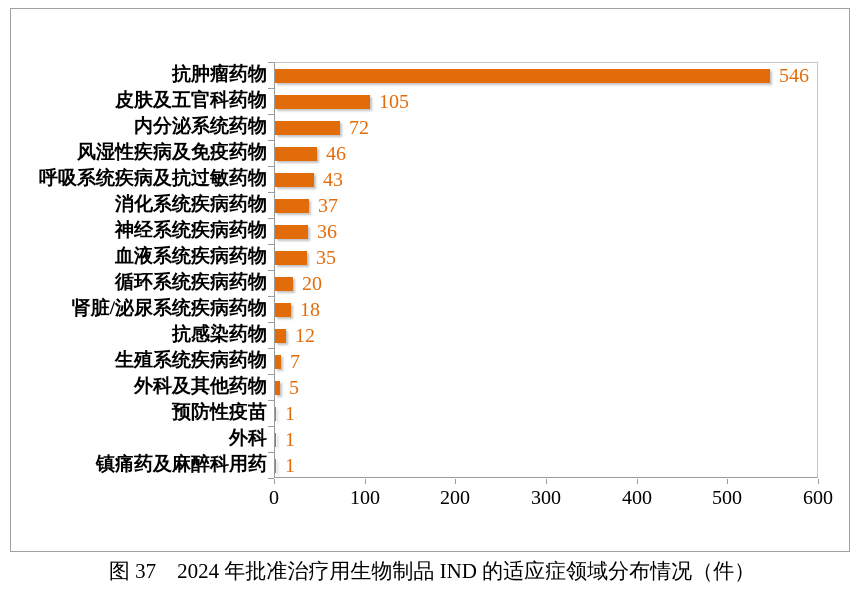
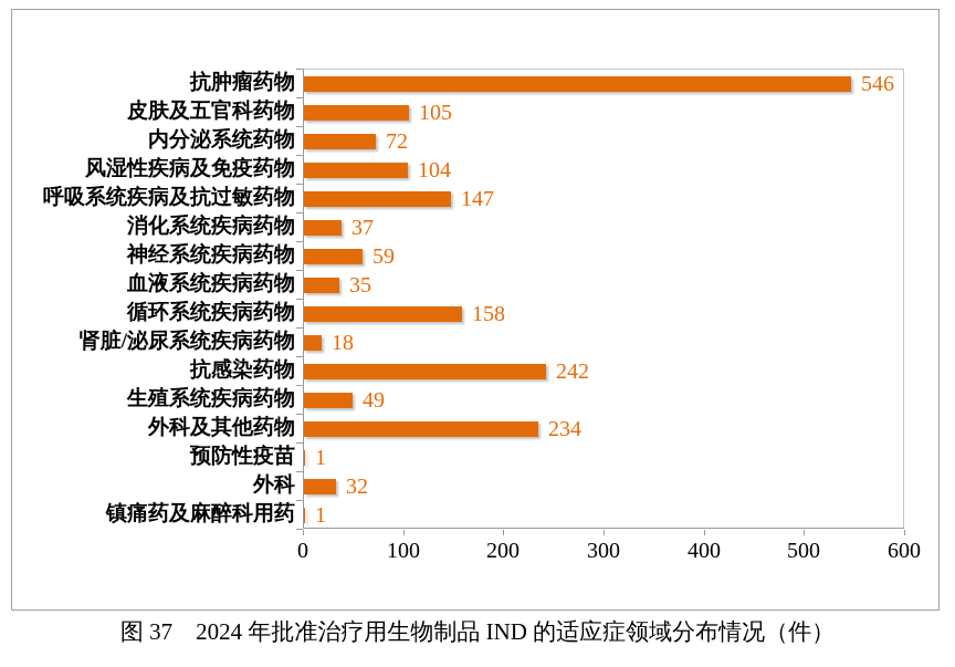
风湿性疾病及免疫药物: 46 -> 104
呼吸系统疾病及抗过敏药物: 43 -> 147
神经系统疾病药物: 36 -> 59
循环系统疾病药物: 20 -> 158
抗感染药物: 12 -> 242
生殖系统疾病药物: 7 -> 49
外科及其他药物: 5 -> 234
外科: 1 -> 32
